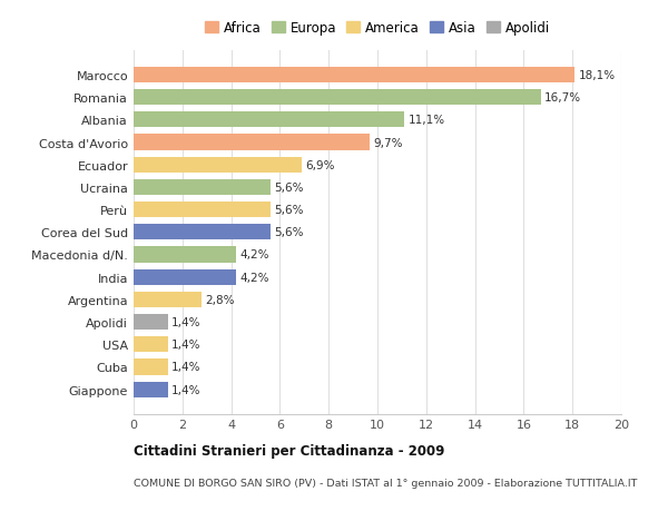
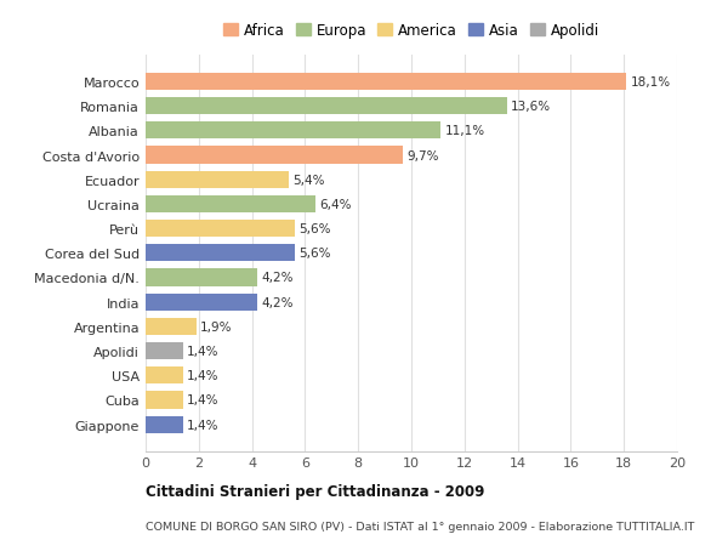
Romania: 16,7% -> 13,6%
Ecuador: 6,9% -> 5,4%
Ucraina: 5,6% -> 6,4%
Argentina: 2,8% -> 1,9%
